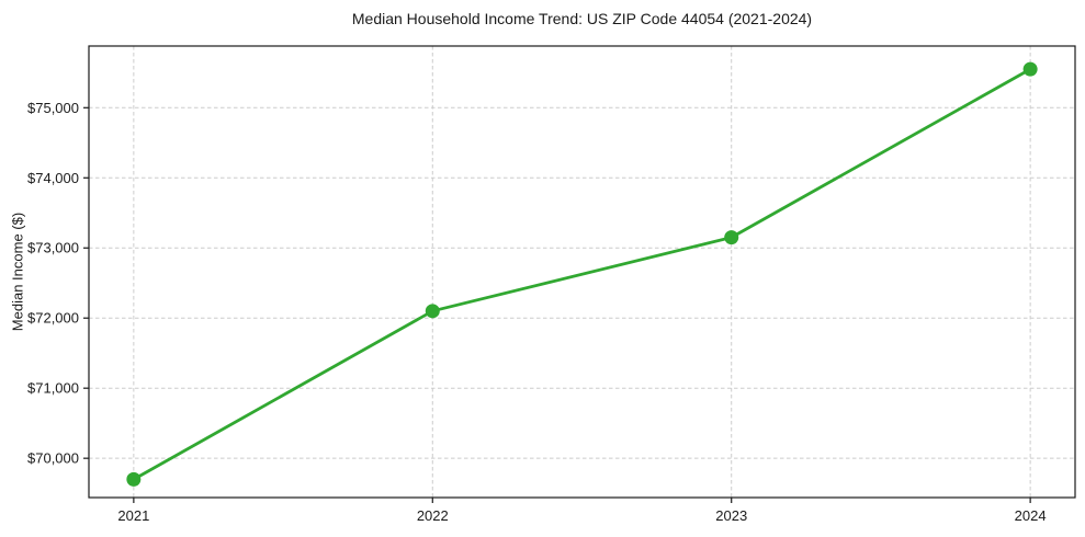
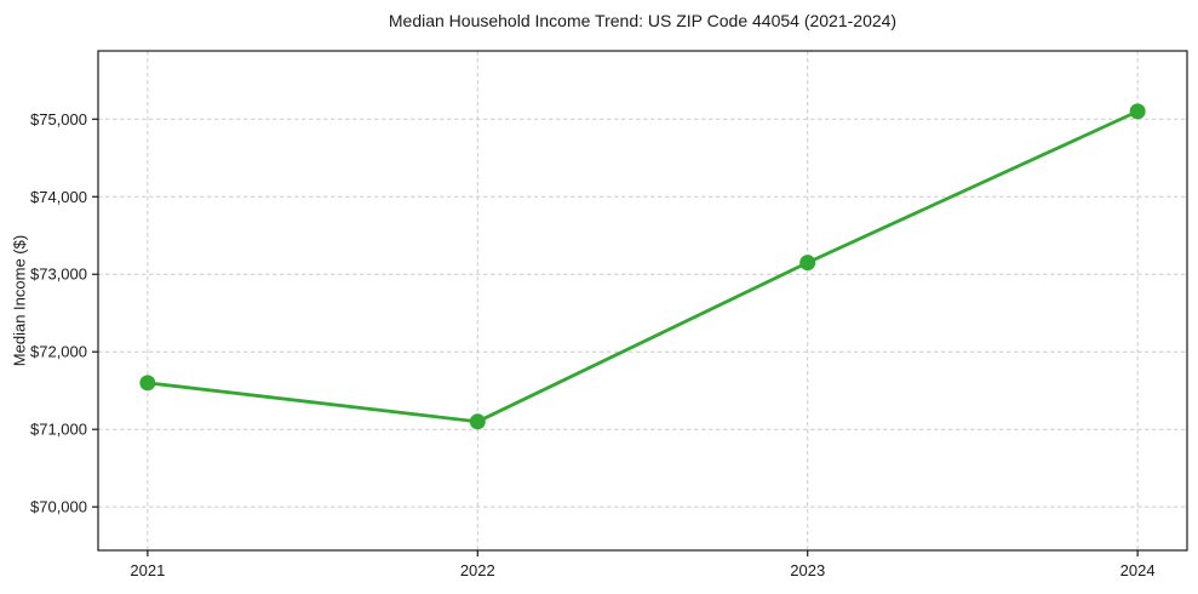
2021: $69700 -> $71600
2022: $72100 -> $71100
2024: $75600 -> $75100
